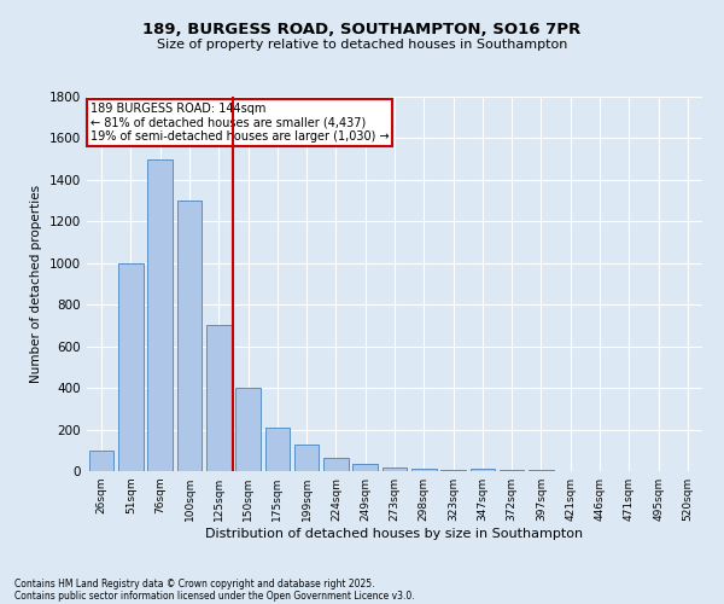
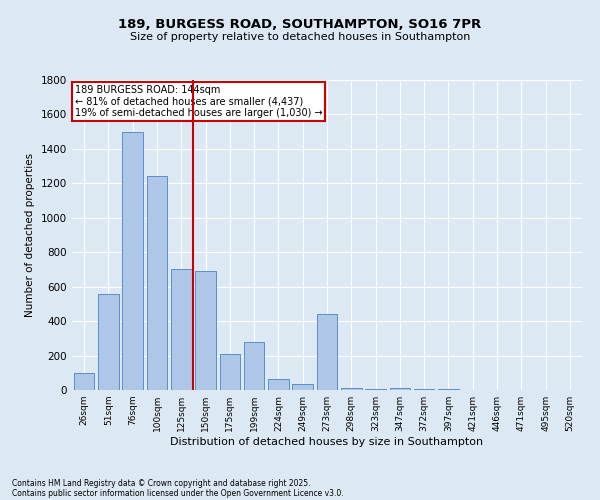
51sqm: 1000 -> 560
100sqm: 1300 -> 1240
150sqm: 400 -> 690
199sqm: 130 -> 280
273sqm: 20 -> 440
